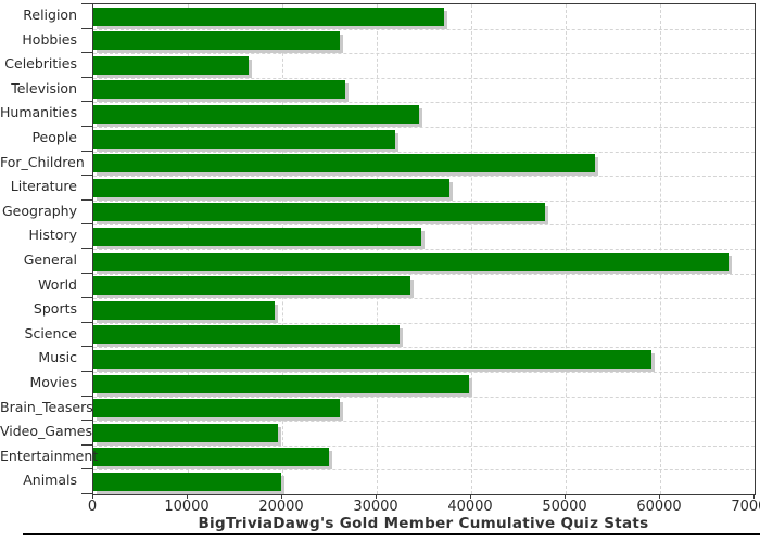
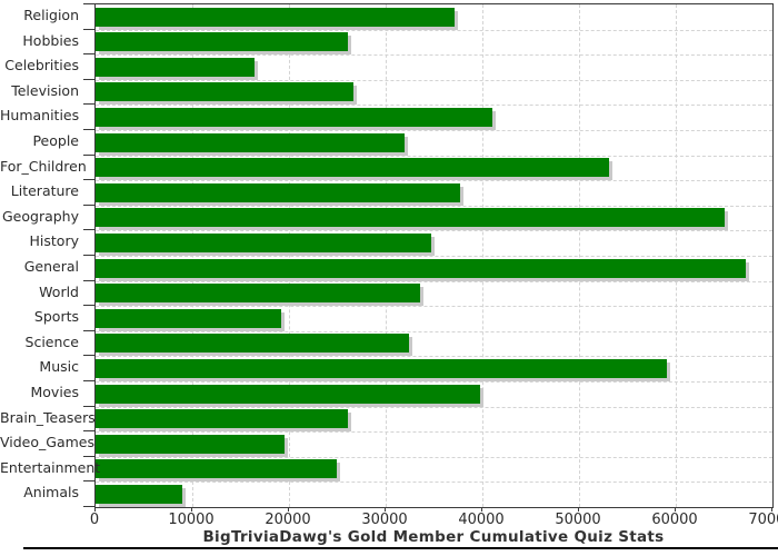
Humanities: 34000 -> 41000
Geography: 48000 -> 65000
Animals: 20000 -> 9000
